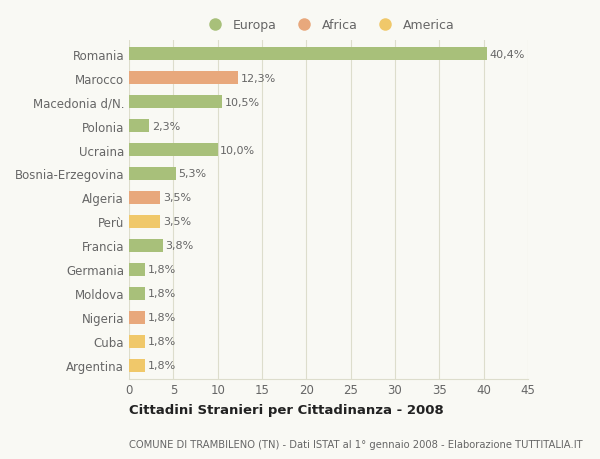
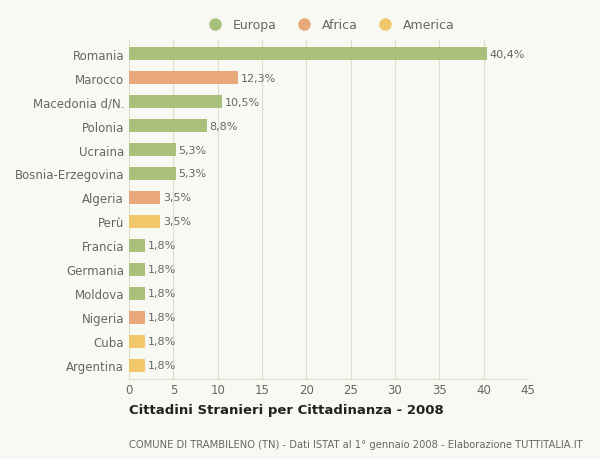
Polonia: 2,3% -> 8,8%
Ucraina: 10,0% -> 5,3%
Francia: 3,8% -> 1,8%
